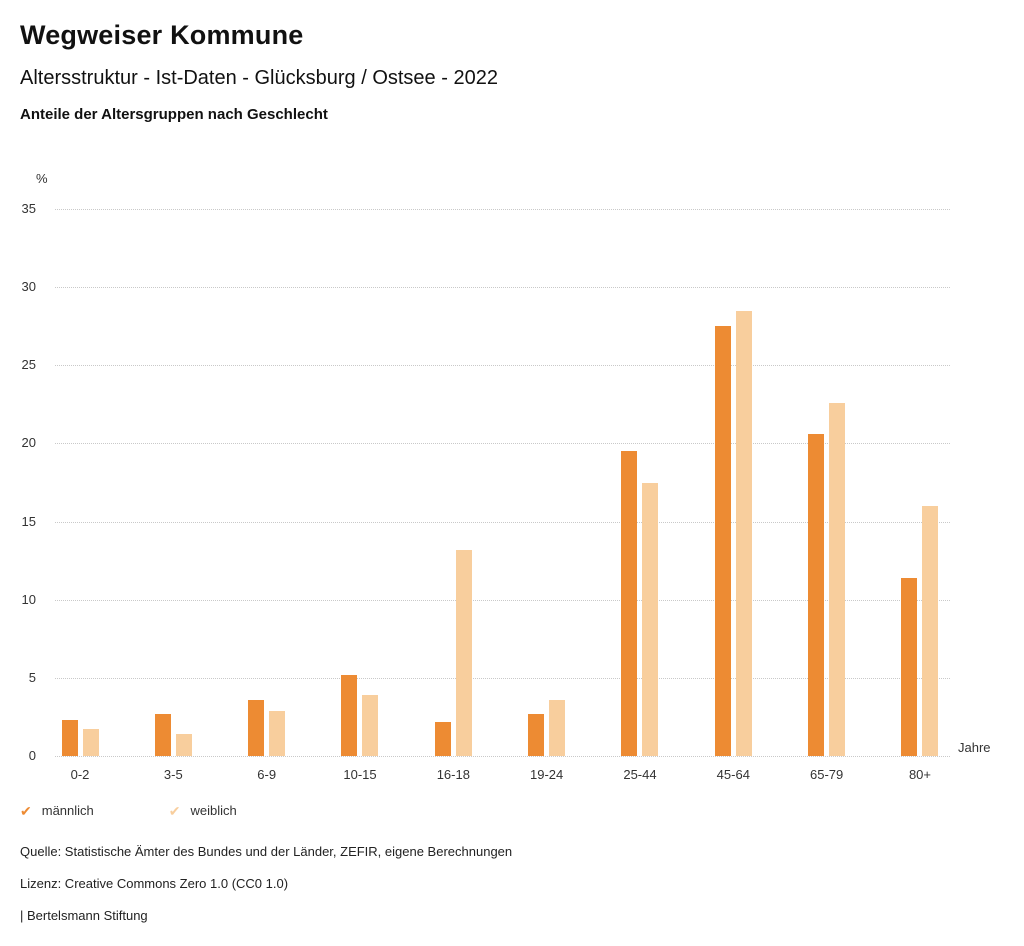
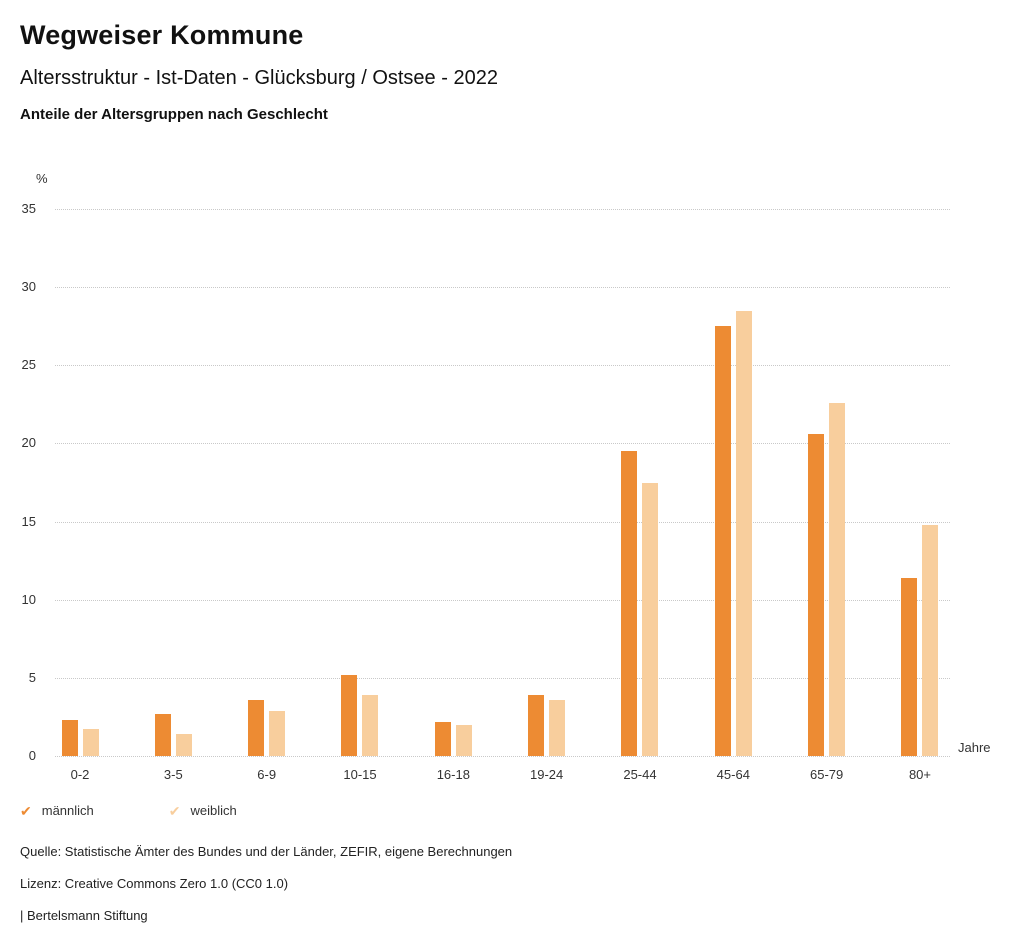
weiblich/16-18: 13.2 -> 2.0
männlich/19-24: 2.7 -> 3.9
weiblich/80+: 16.0 -> 14.8
